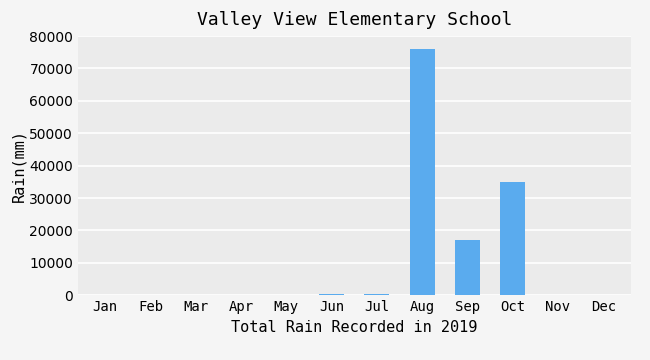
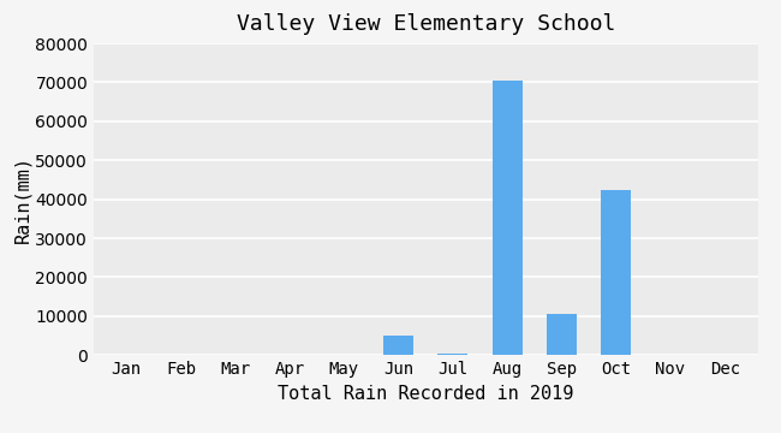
Jun: 500 -> 5000
Aug: 76000 -> 70500
Sep: 17000 -> 10500
Oct: 35000 -> 42500
